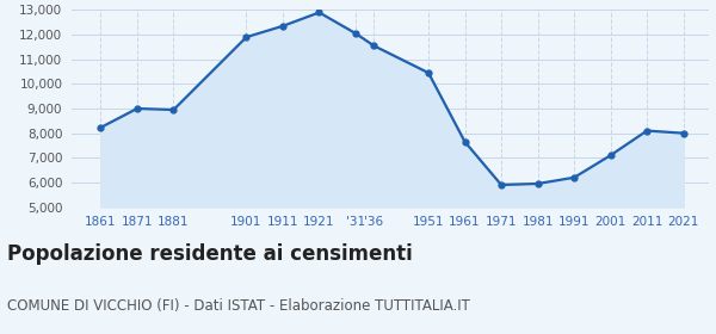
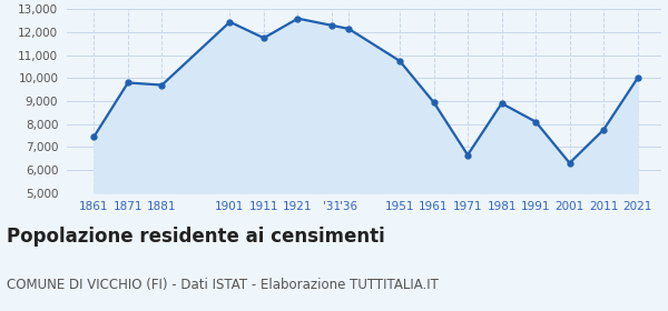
1861: 8,230 -> 7,450
1871: 9,000 -> 9,800
1881: 8,950 -> 9,700
1901: 11,900 -> 12,450
1911: 12,350 -> 11,750
1921: 12,900 -> 12,600
'31: 12,050 -> 12,300
'36: 11,550 -> 12,150
1951: 10,450 -> 10,750
1961: 7,650 -> 8,950
1971: 5,900 -> 6,650
1981: 5,950 -> 8,900
1991: 6,200 -> 8,100
2001: 7,100 -> 6,300
2011: 8,100 -> 7,750
2021: 8,000 -> 10,000
